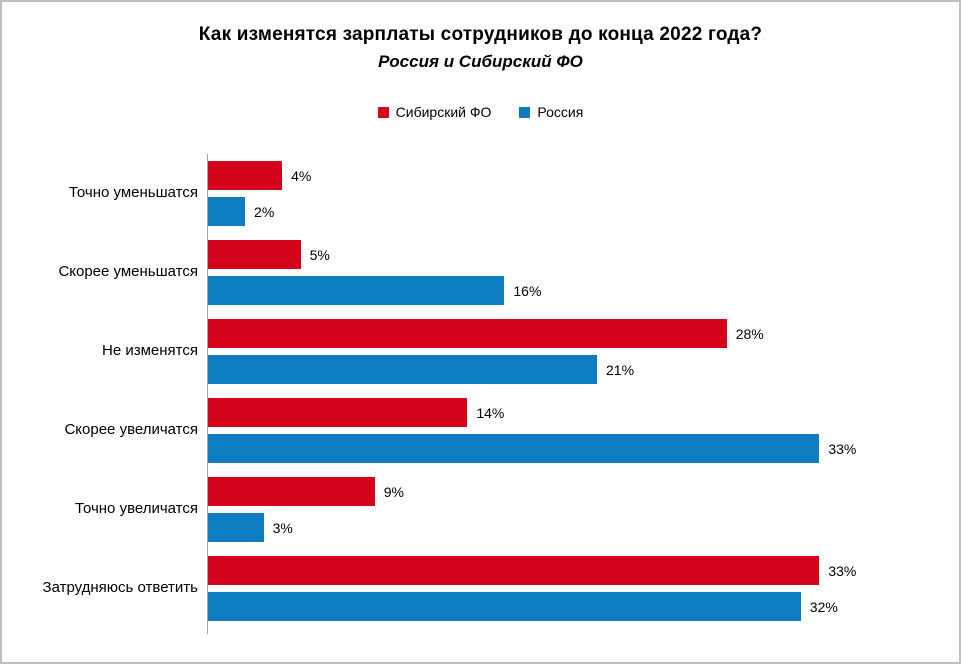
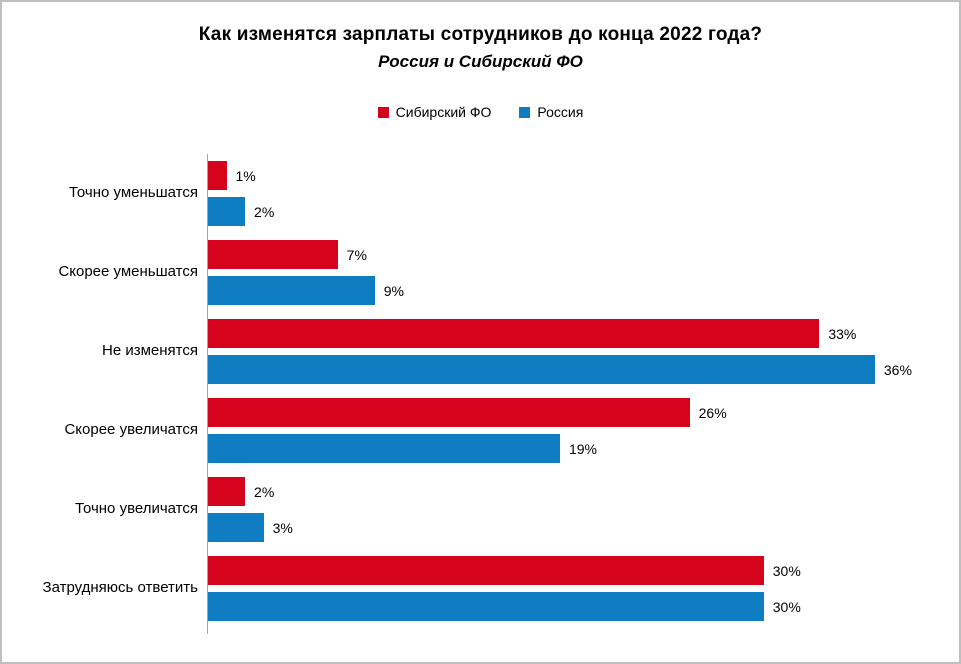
Сибирский ФО/Точно уменьшатся: 4% -> 1%
Сибирский ФО/Скорее уменьшатся: 5% -> 7%
Россия/Скорее уменьшатся: 16% -> 9%
Сибирский ФО/Не изменятся: 28% -> 33%
Россия/Не изменятся: 21% -> 36%
Сибирский ФО/Скорее увеличатся: 14% -> 26%
Россия/Скорее увеличатся: 33% -> 19%
Сибирский ФО/Точно увеличатся: 9% -> 2%
Сибирский ФО/Затрудняюсь ответить: 33% -> 30%
Россия/Затрудняюсь ответить: 32% -> 30%
